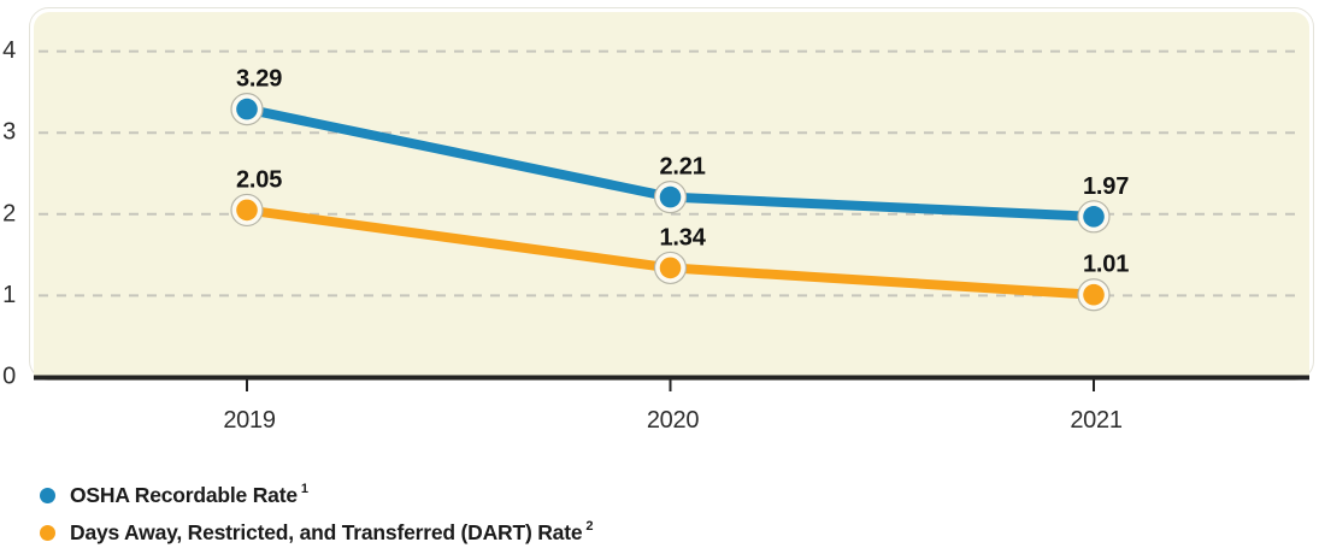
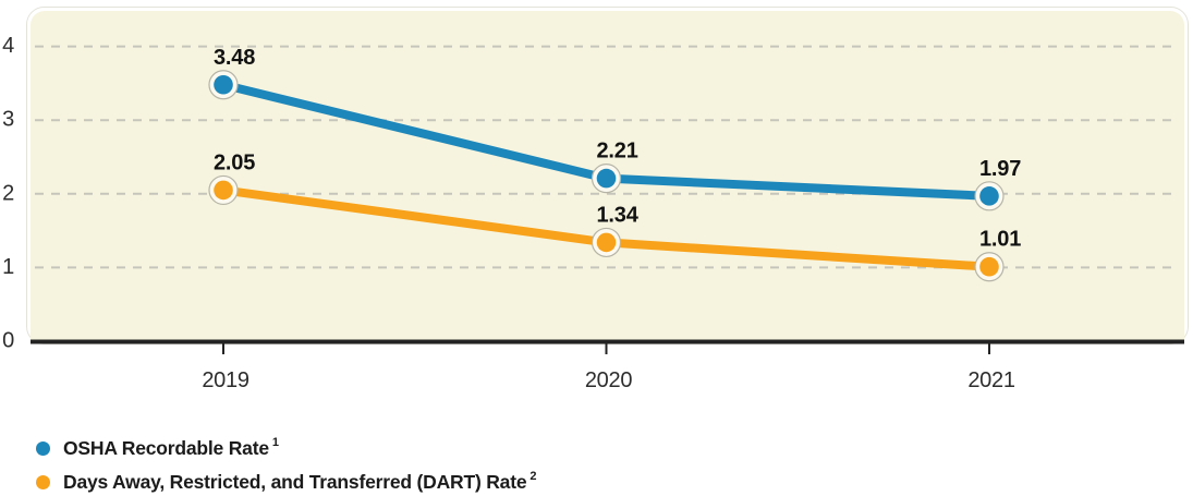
OSHA Recordable Rate/2019: 3.29 -> 3.48
